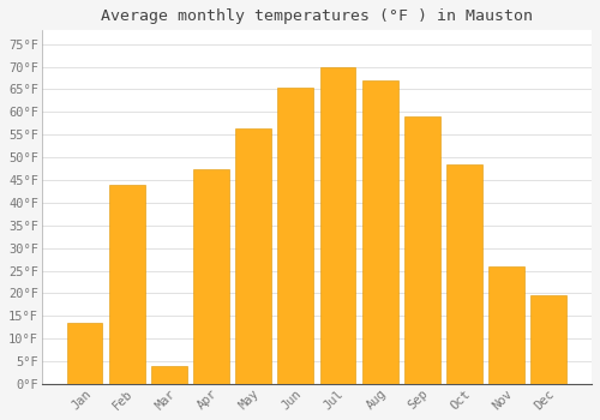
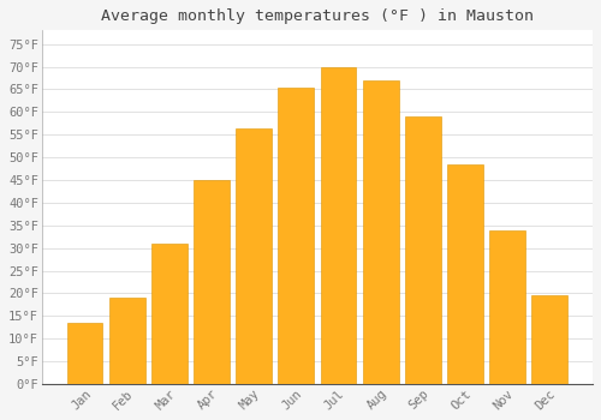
Feb: 44.0°F -> 19.0°F
Mar: 4.0°F -> 31.0°F
Apr: 47.5°F -> 45.0°F
Nov: 26.0°F -> 34.0°F
